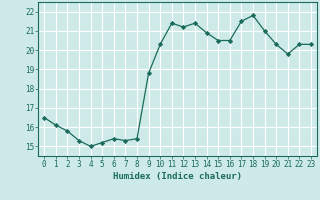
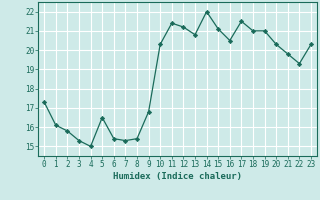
0: 16.5 -> 17.3
5: 15.2 -> 16.5
9: 18.8 -> 16.8
13: 21.4 -> 20.8
14: 20.9 -> 22.0
15: 20.5 -> 21.1
18: 21.8 -> 21.0
22: 20.3 -> 19.3
